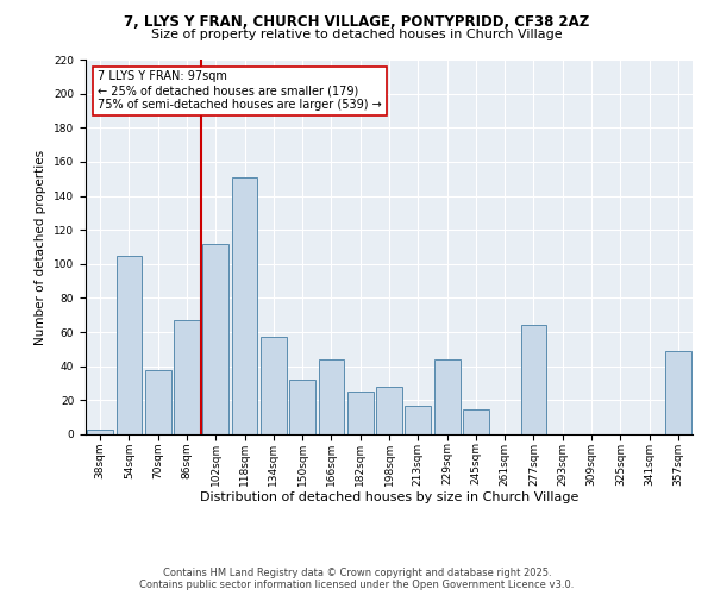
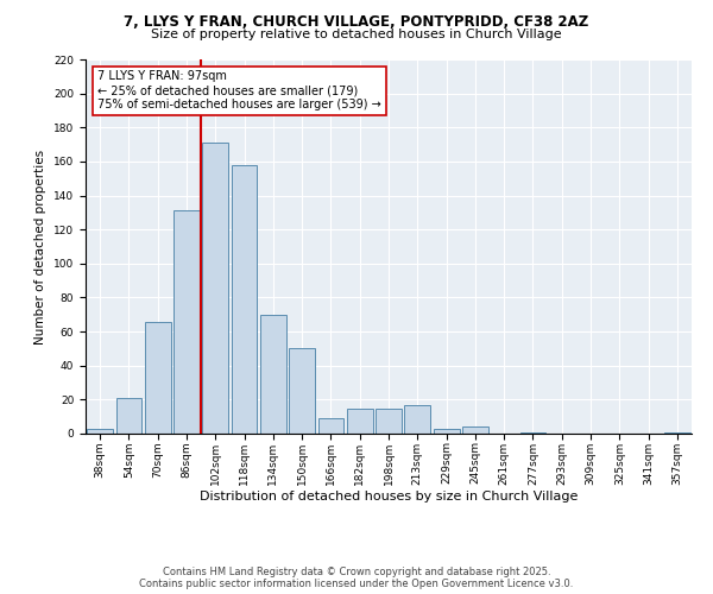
54sqm: 105 -> 21
70sqm: 38 -> 66
86sqm: 67 -> 131
102sqm: 112 -> 171
118sqm: 151 -> 158
134sqm: 57 -> 70
150sqm: 32 -> 50
166sqm: 44 -> 9
182sqm: 25 -> 15
198sqm: 28 -> 15
229sqm: 44 -> 3
245sqm: 15 -> 4
277sqm: 64 -> 1
357sqm: 49 -> 1
